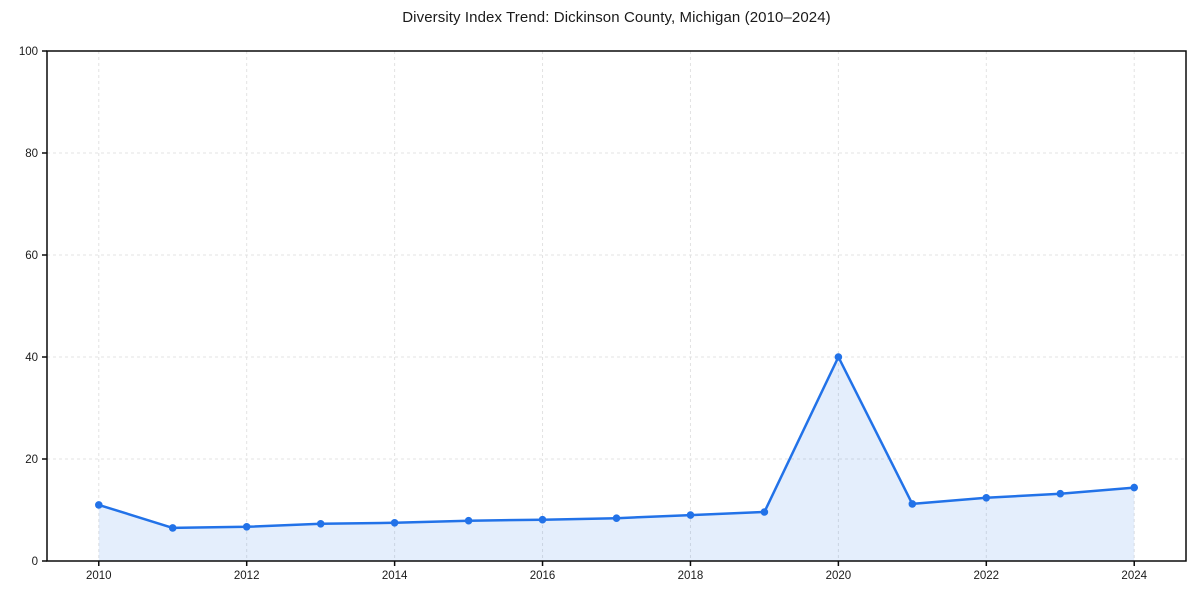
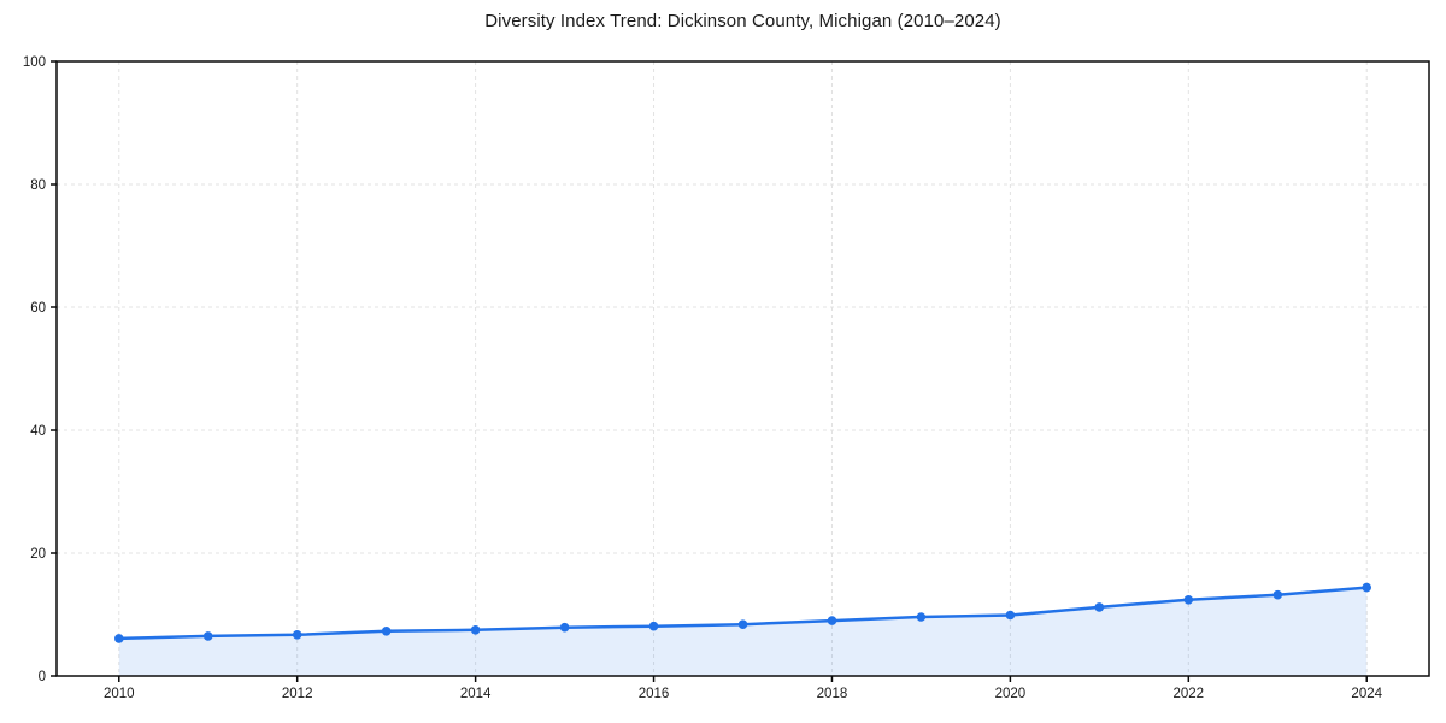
2010: 11 -> 6
2020: 40 -> 10
